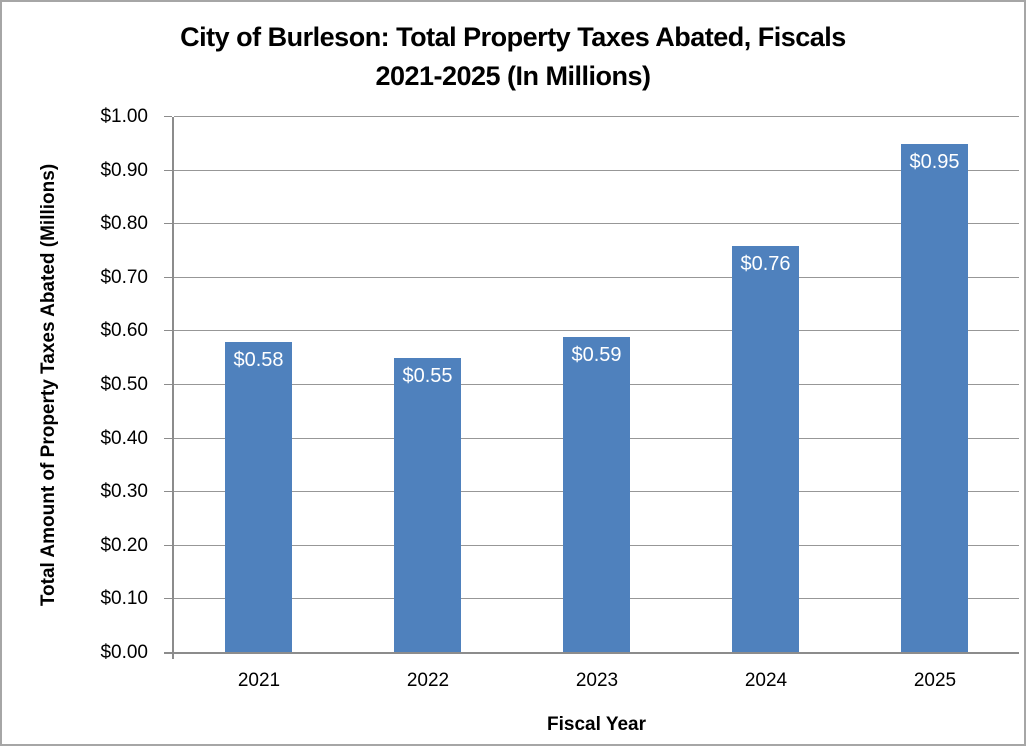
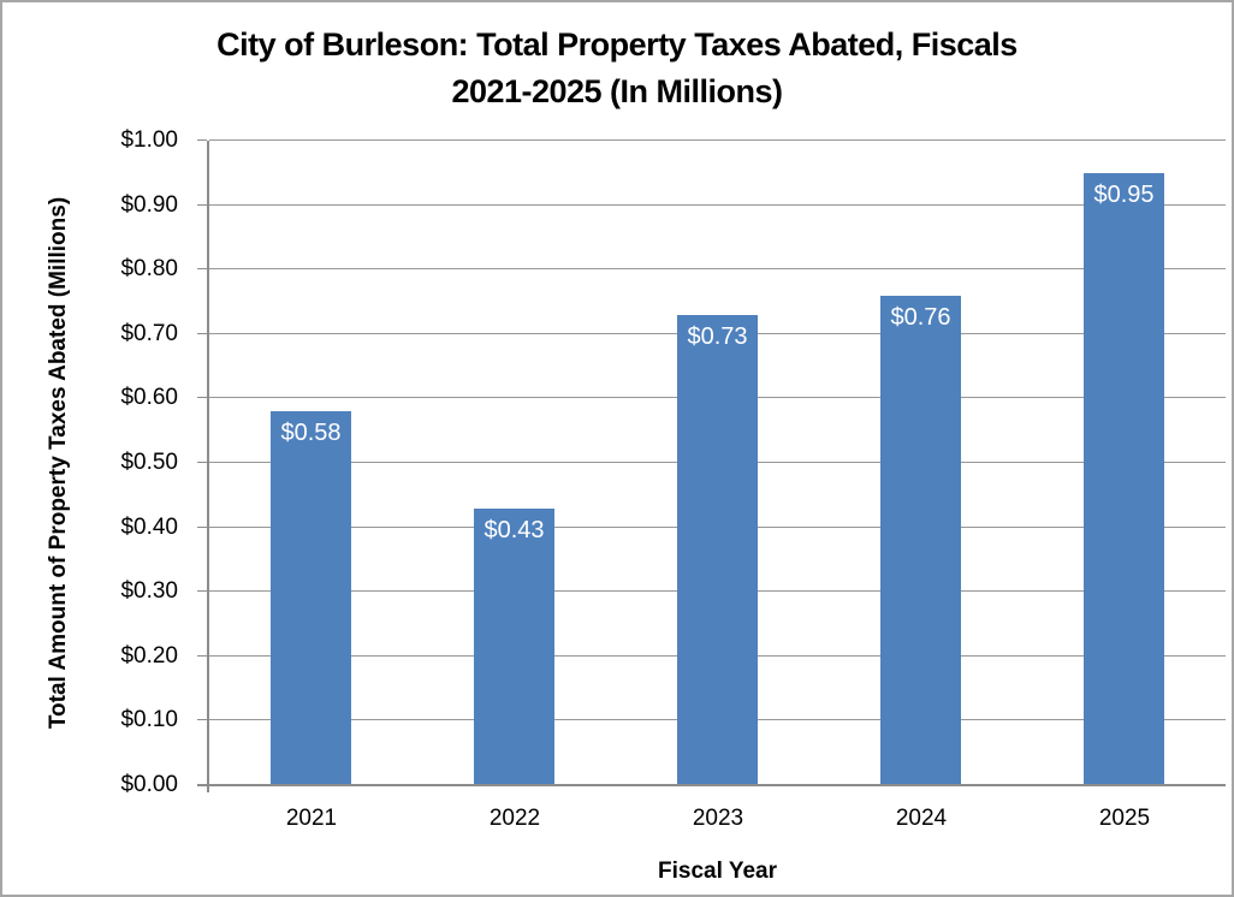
2022: $0.55 -> $0.43
2023: $0.59 -> $0.73
